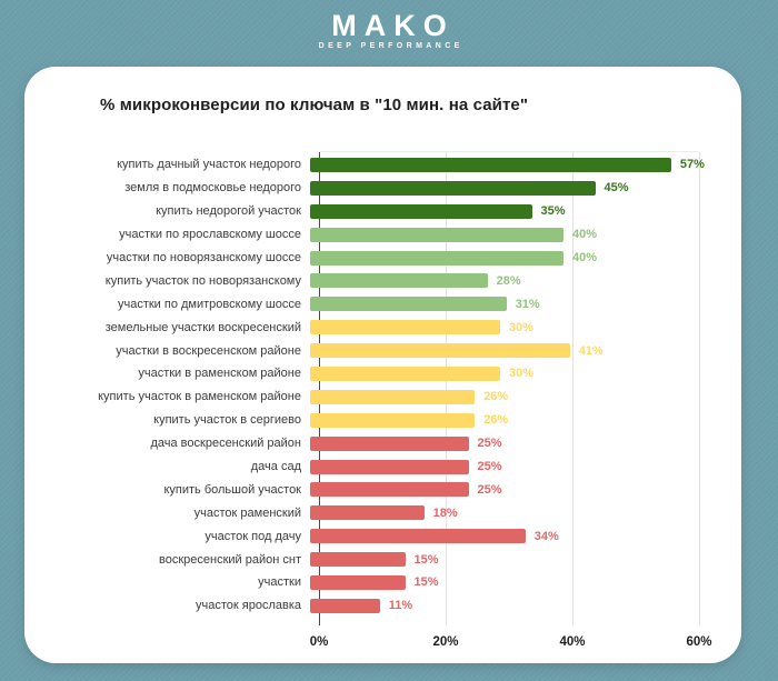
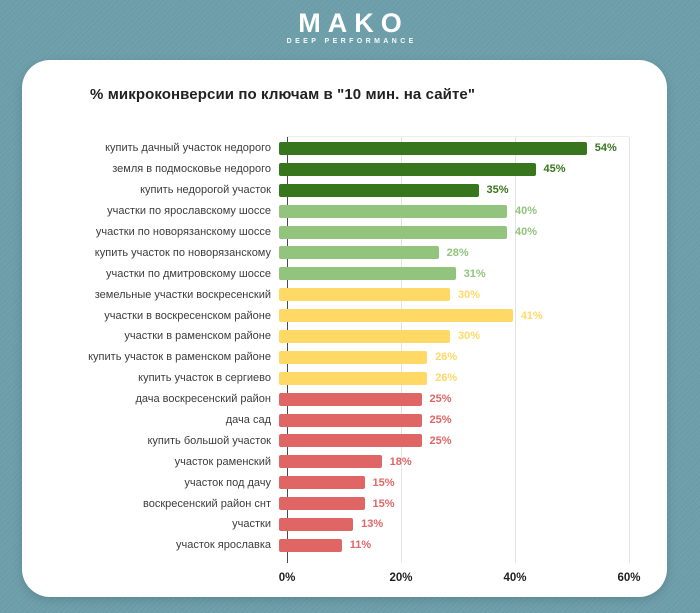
купить дачный участок недорого: 57% -> 54%
участок под дачу: 34% -> 15%
участки: 15% -> 13%
